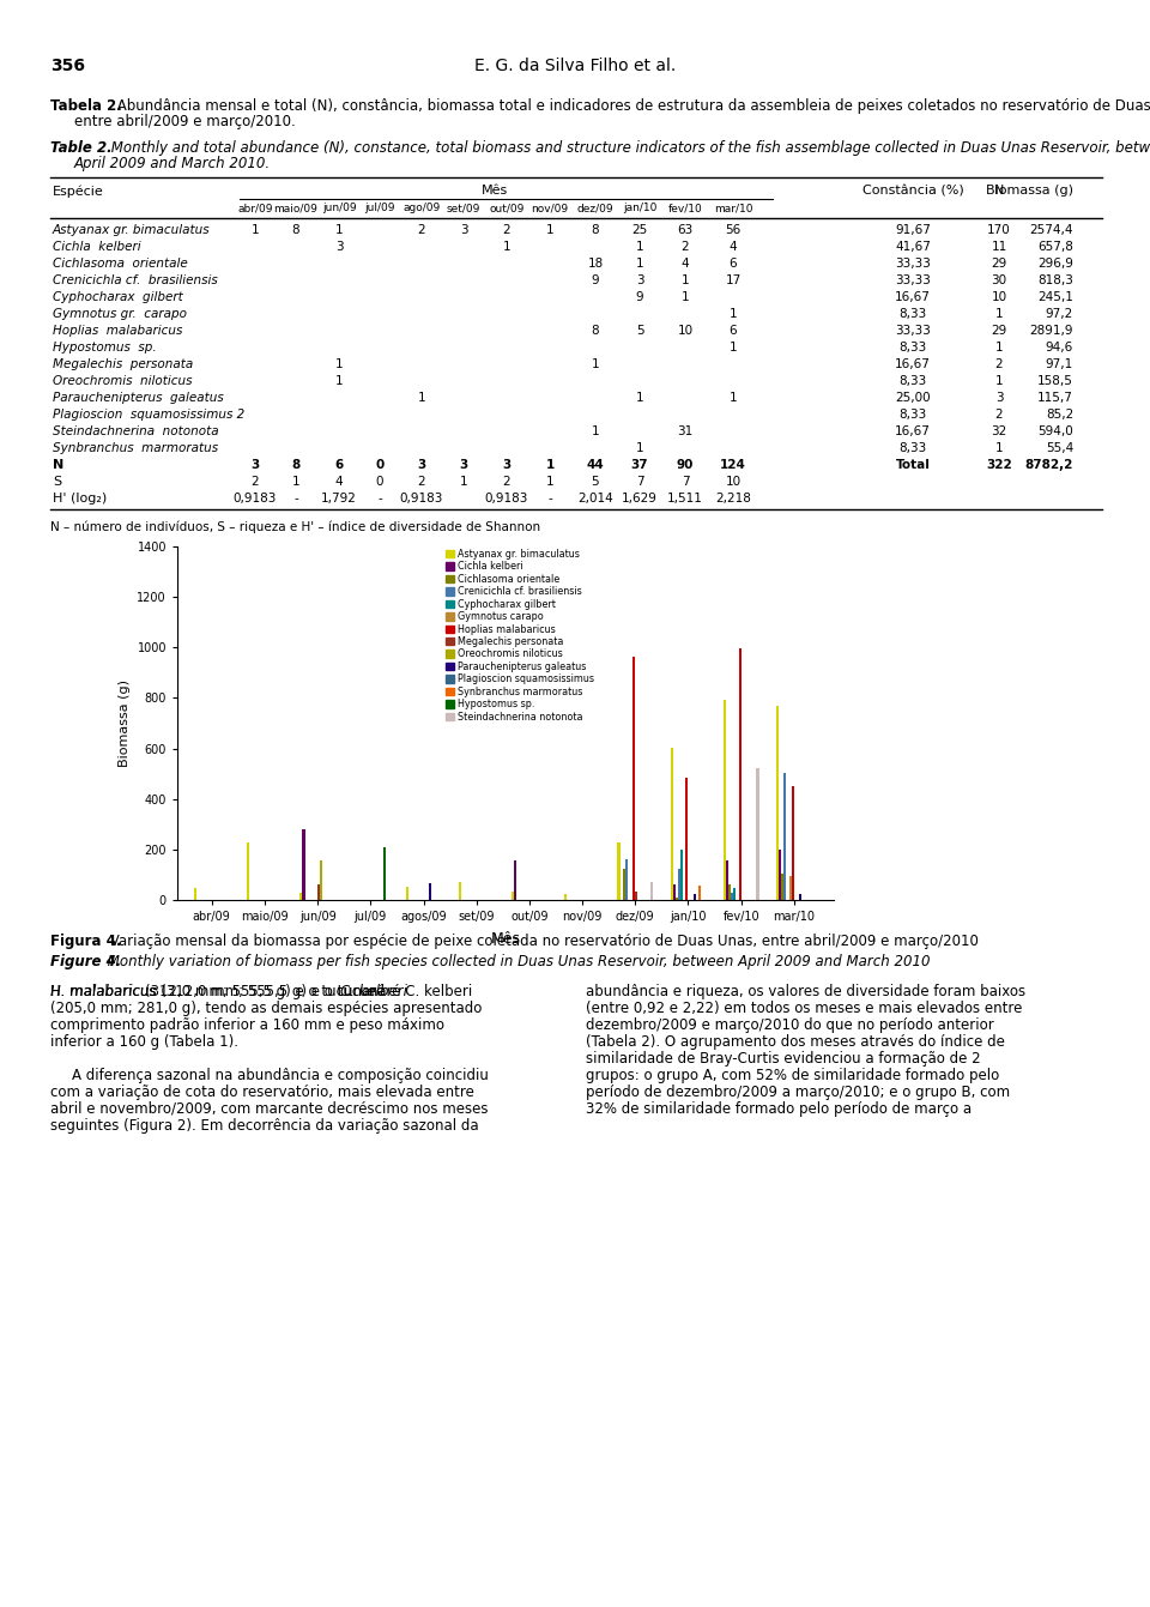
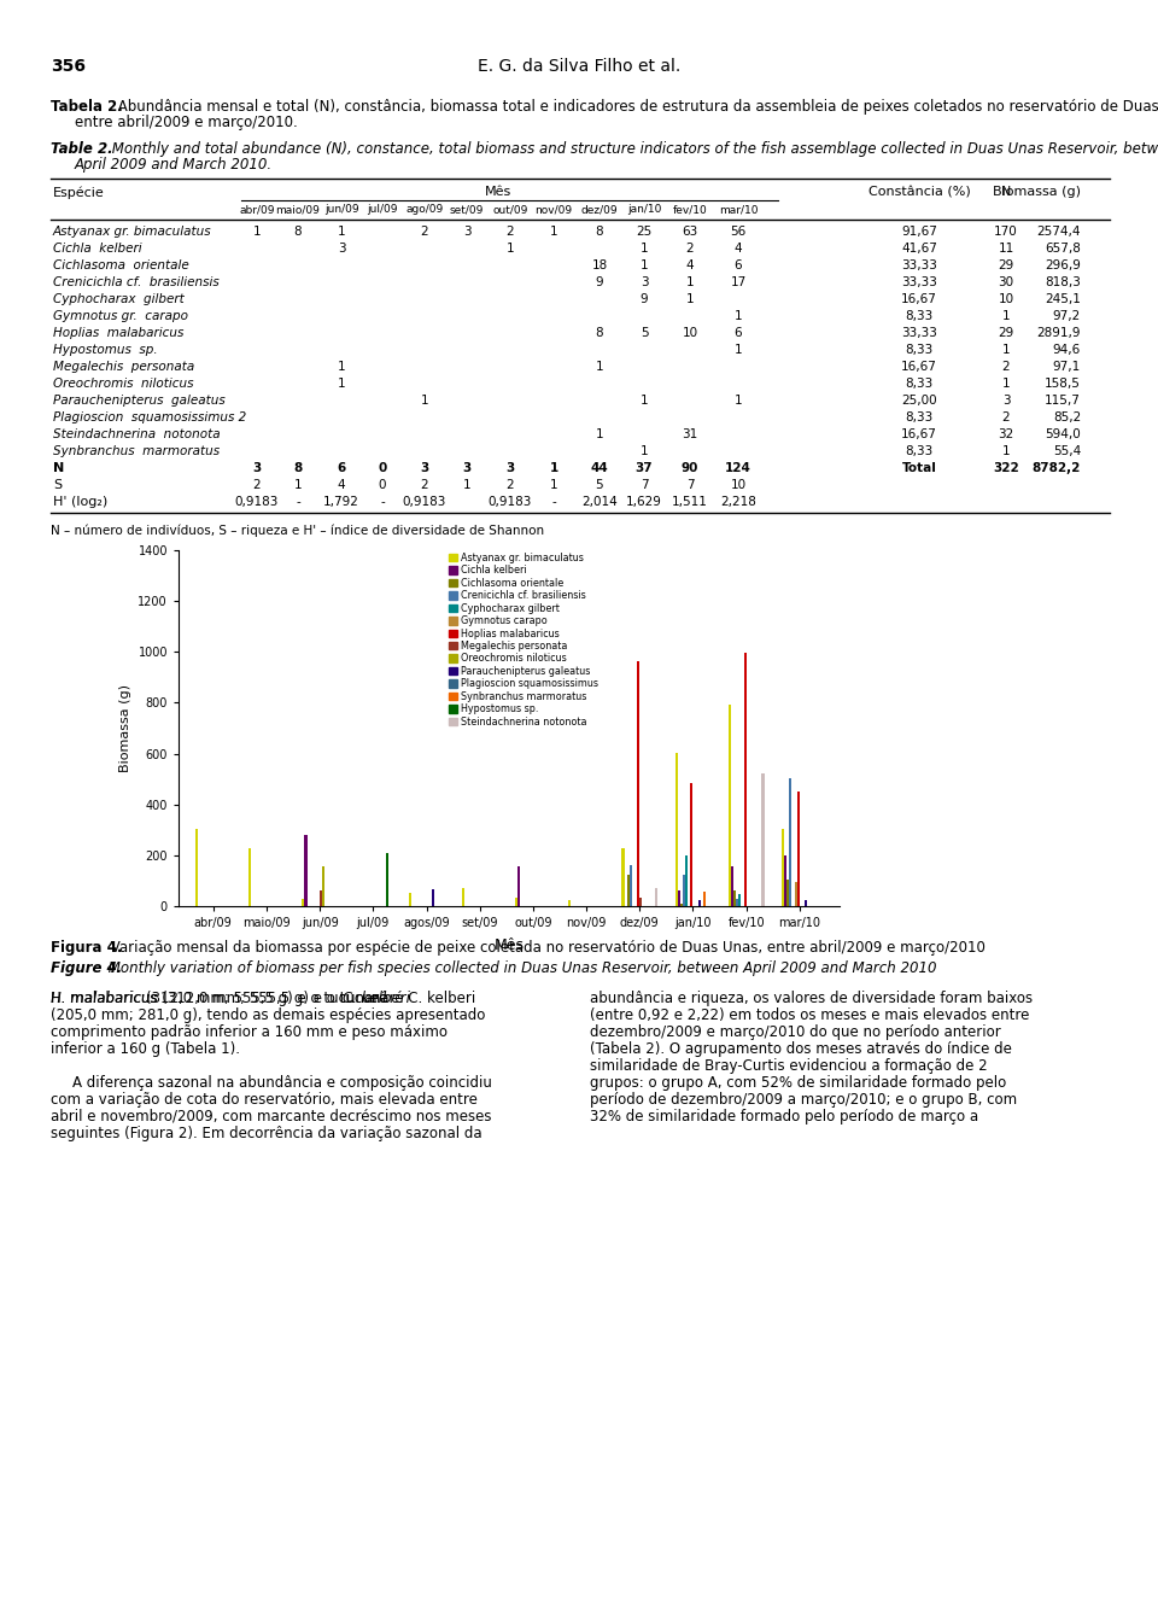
Astyanax gr. bimaculatus/abr/09: 48 -> 305
Astyanax gr. bimaculatus/mar/10: 768 -> 305
